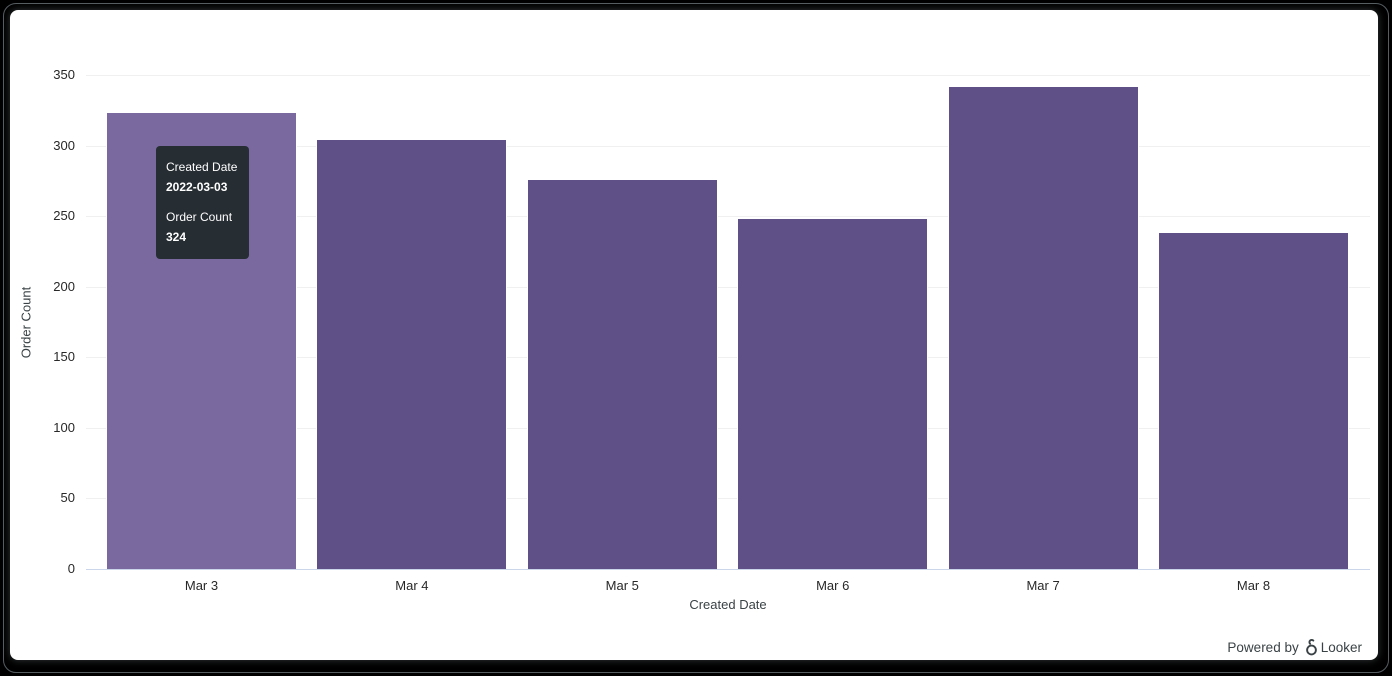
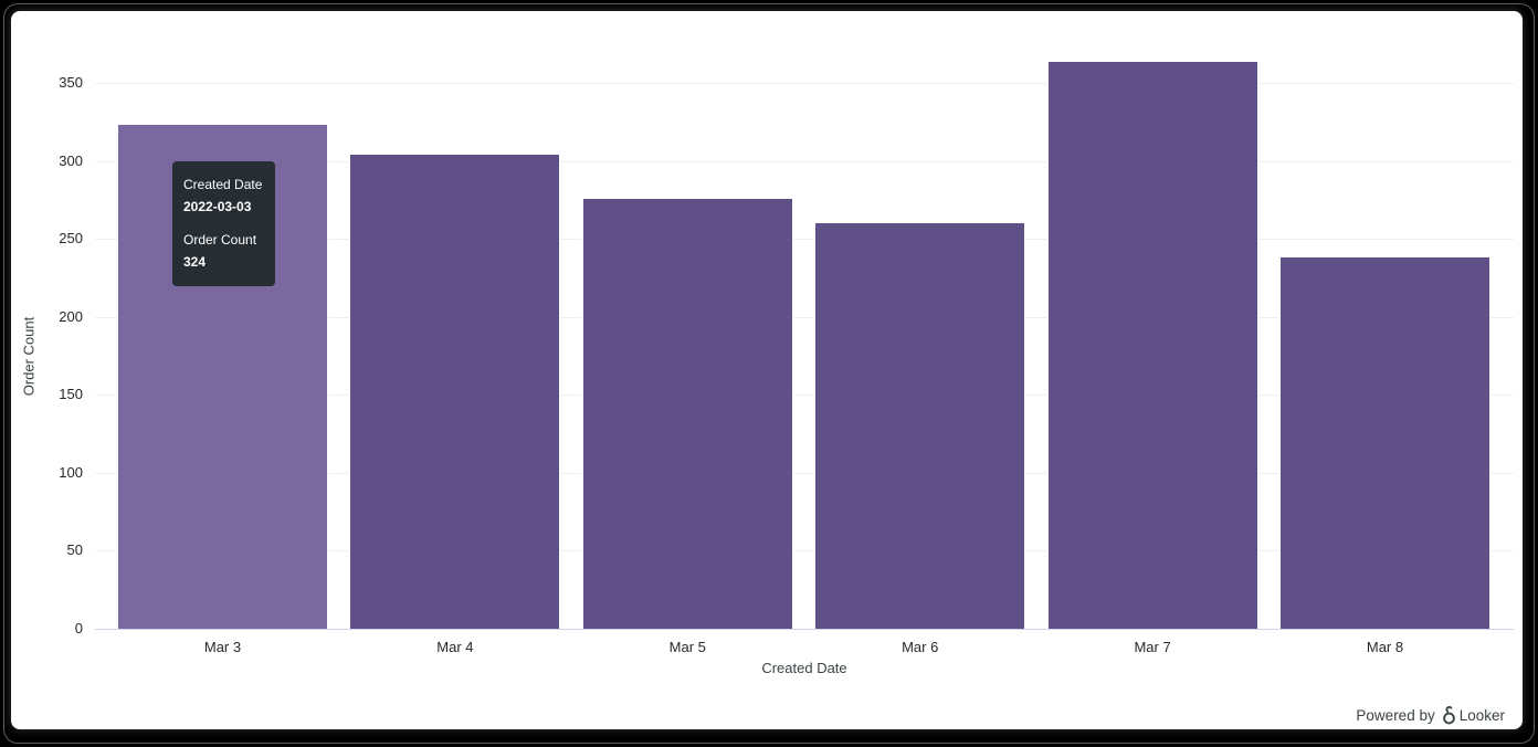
Mar 6: 249 -> 261
Mar 7: 342 -> 364
